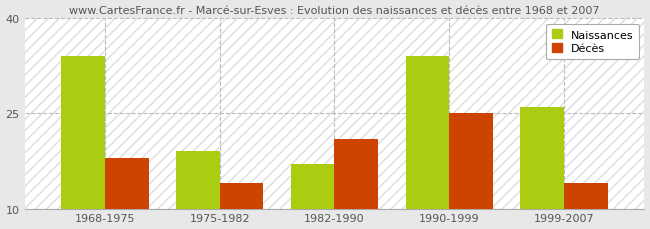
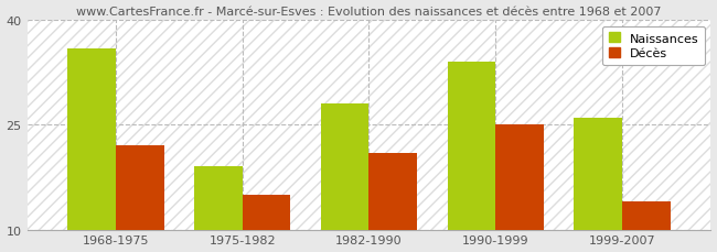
Naissances/1968-1975: 34 -> 36
Décès/1968-1975: 18 -> 22
Décès/1975-1982: 14 -> 15
Naissances/1982-1990: 17 -> 28
